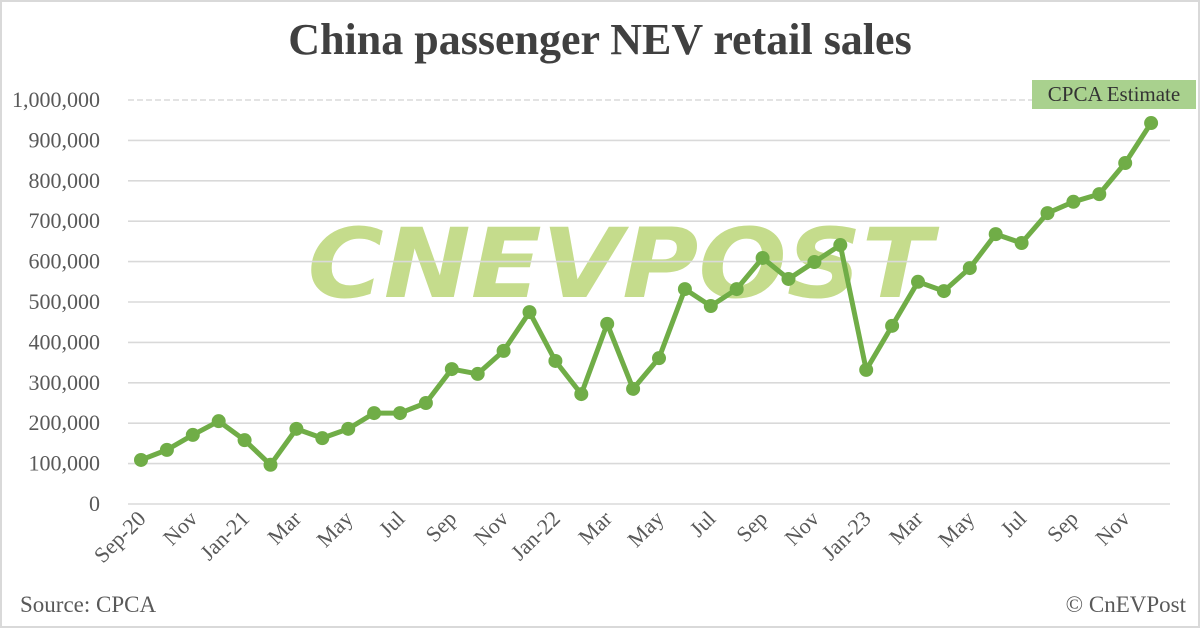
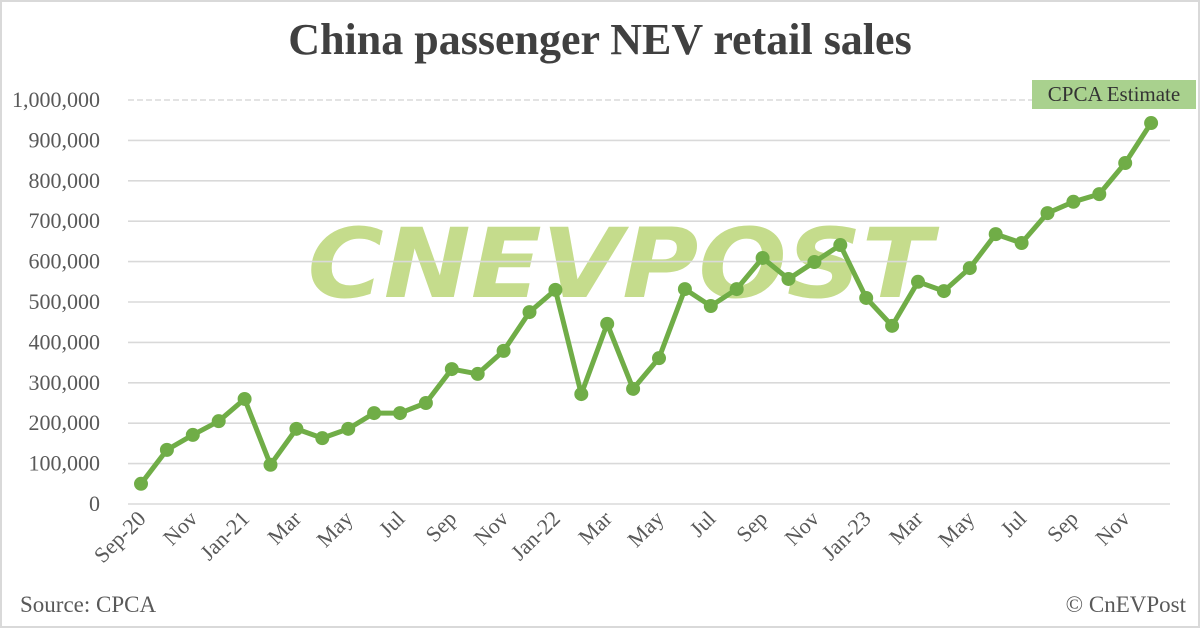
Sep-20: 110000 -> 50000
Jan-21: 160000 -> 260000
Jan-22: 350000 -> 530000
Jan-23: 330000 -> 510000
